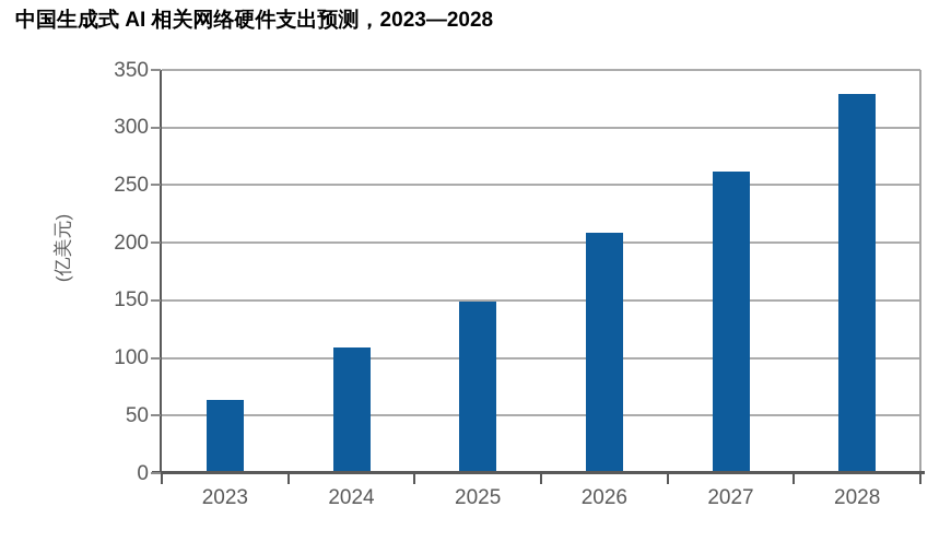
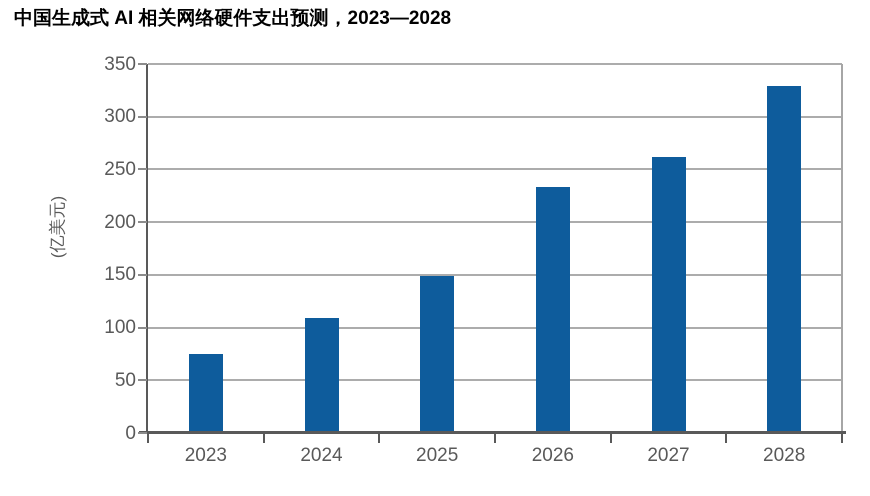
2023: 64 -> 75
2026: 209 -> 233
